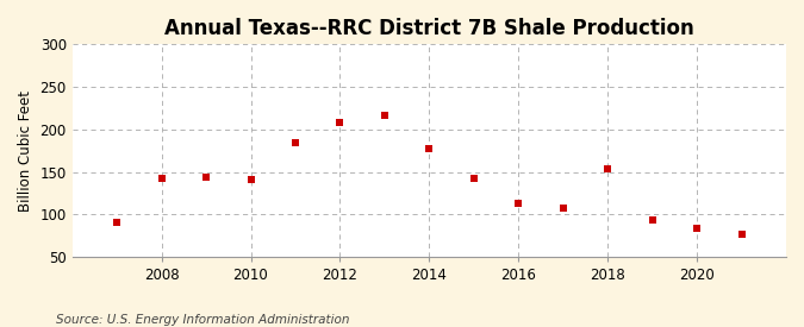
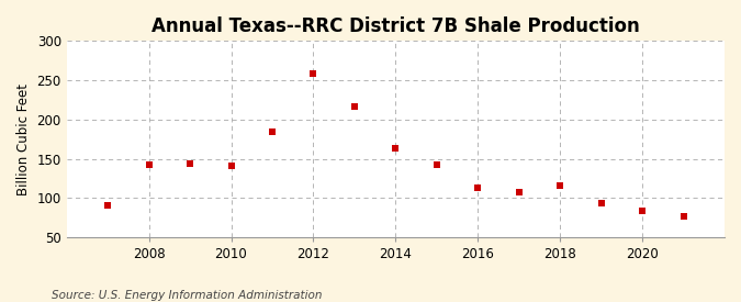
2012: 208 -> 258
2014: 178 -> 163
2018: 154 -> 116
